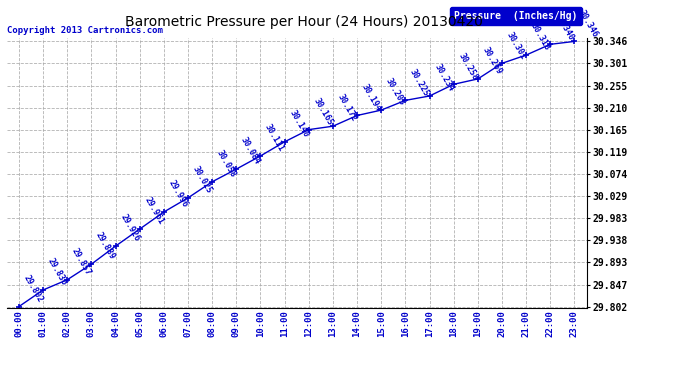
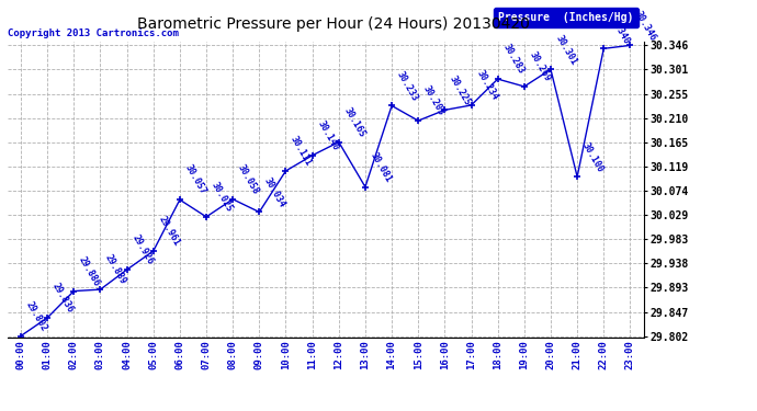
02:00: 29.857 -> 29.886
06:00: 29.996 -> 30.057
09:00: 30.084 -> 30.034
13:00: 30.172 -> 30.081
14:00: 30.194 -> 30.233
18:00: 30.258 -> 30.283
21:00: 30.318 -> 30.100
